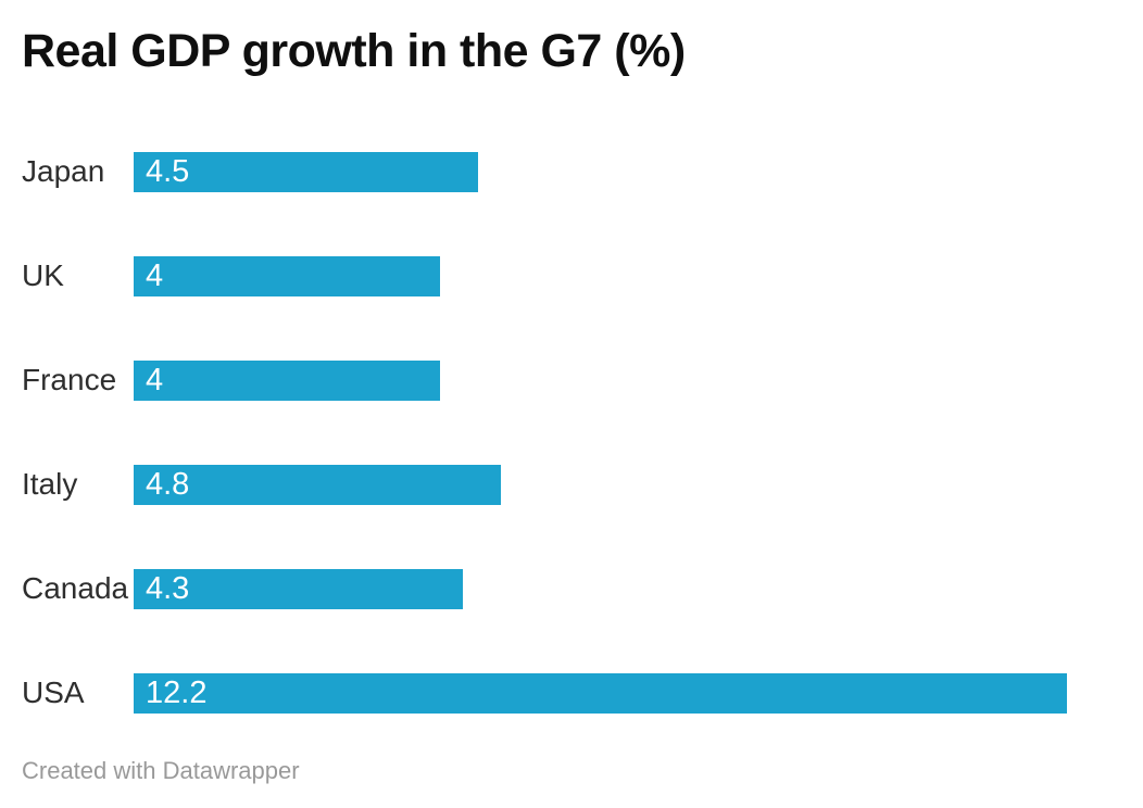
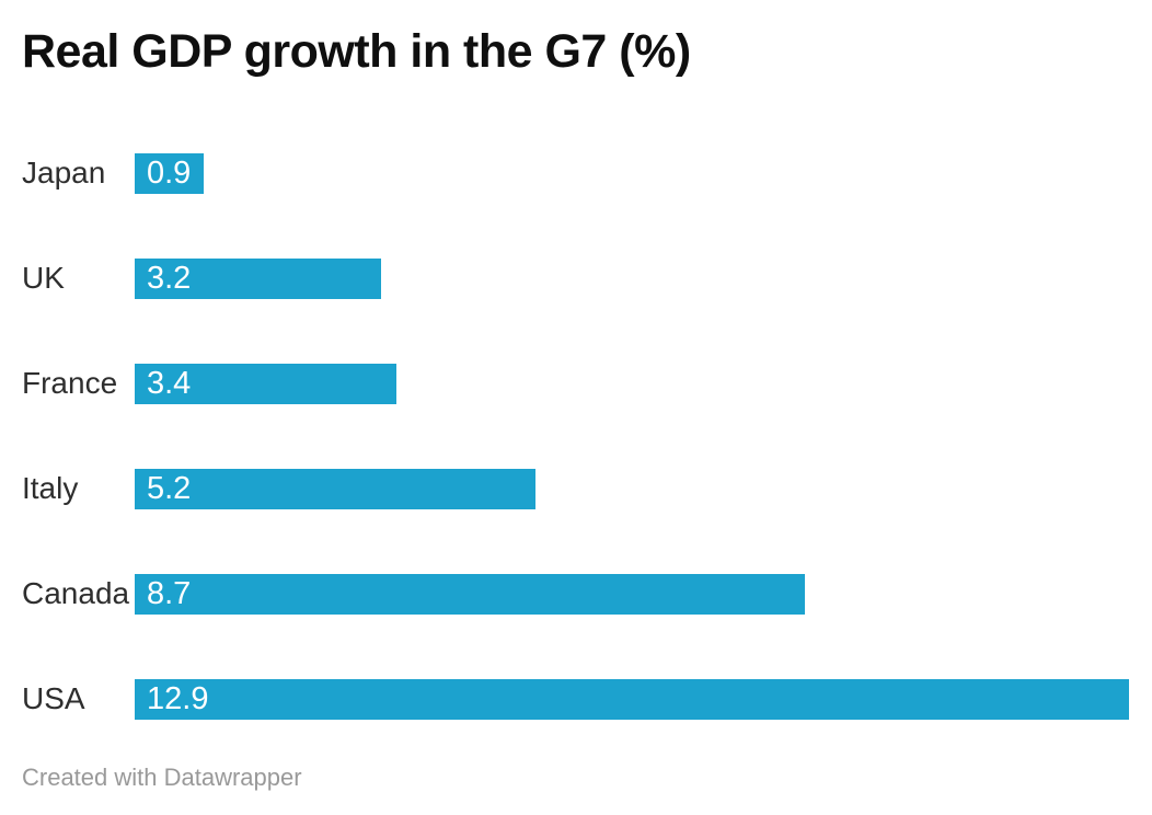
Japan: 4.5 -> 0.9
UK: 4 -> 3.2
France: 4 -> 3.4
Italy: 4.8 -> 5.2
Canada: 4.3 -> 8.7
USA: 12.2 -> 12.9
